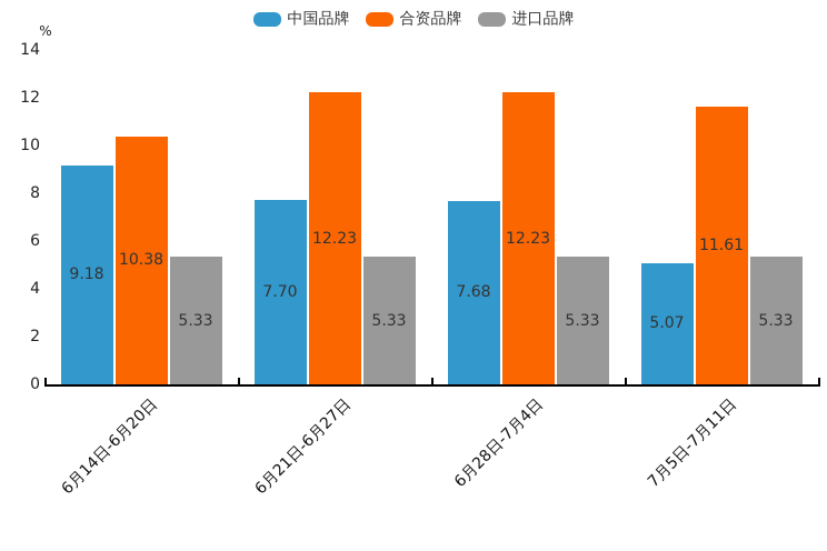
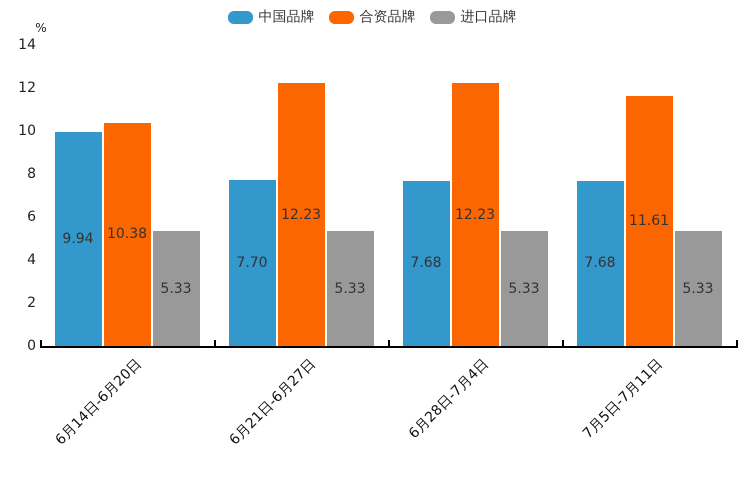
中国品牌/6月14日-6月20日: 9.18 -> 9.94
中国品牌/7月5日-7月11日: 5.07 -> 7.68
